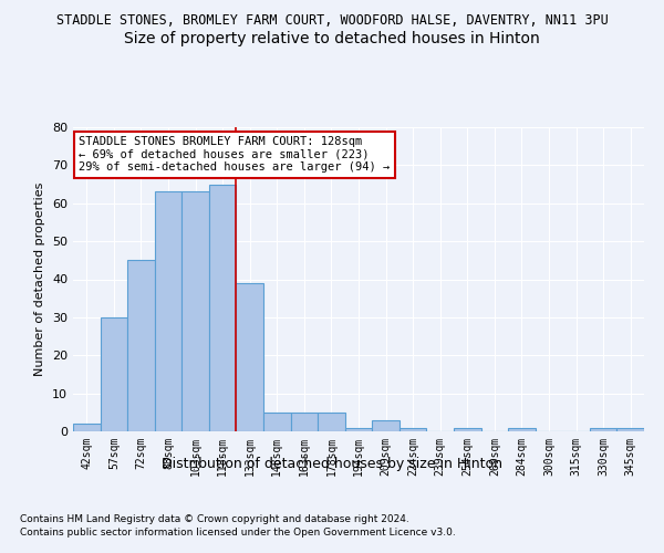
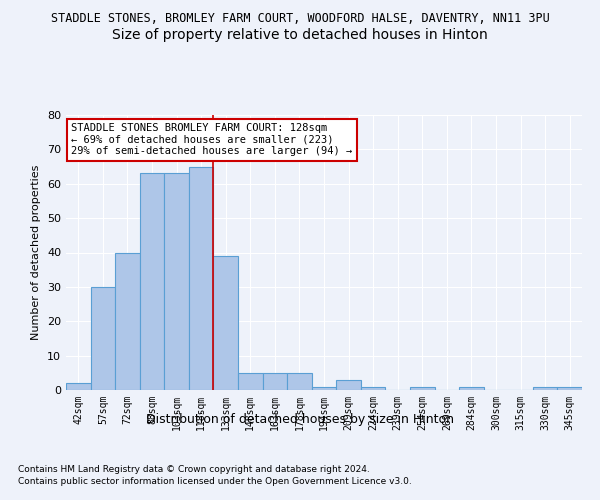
72sqm: 45 -> 40
